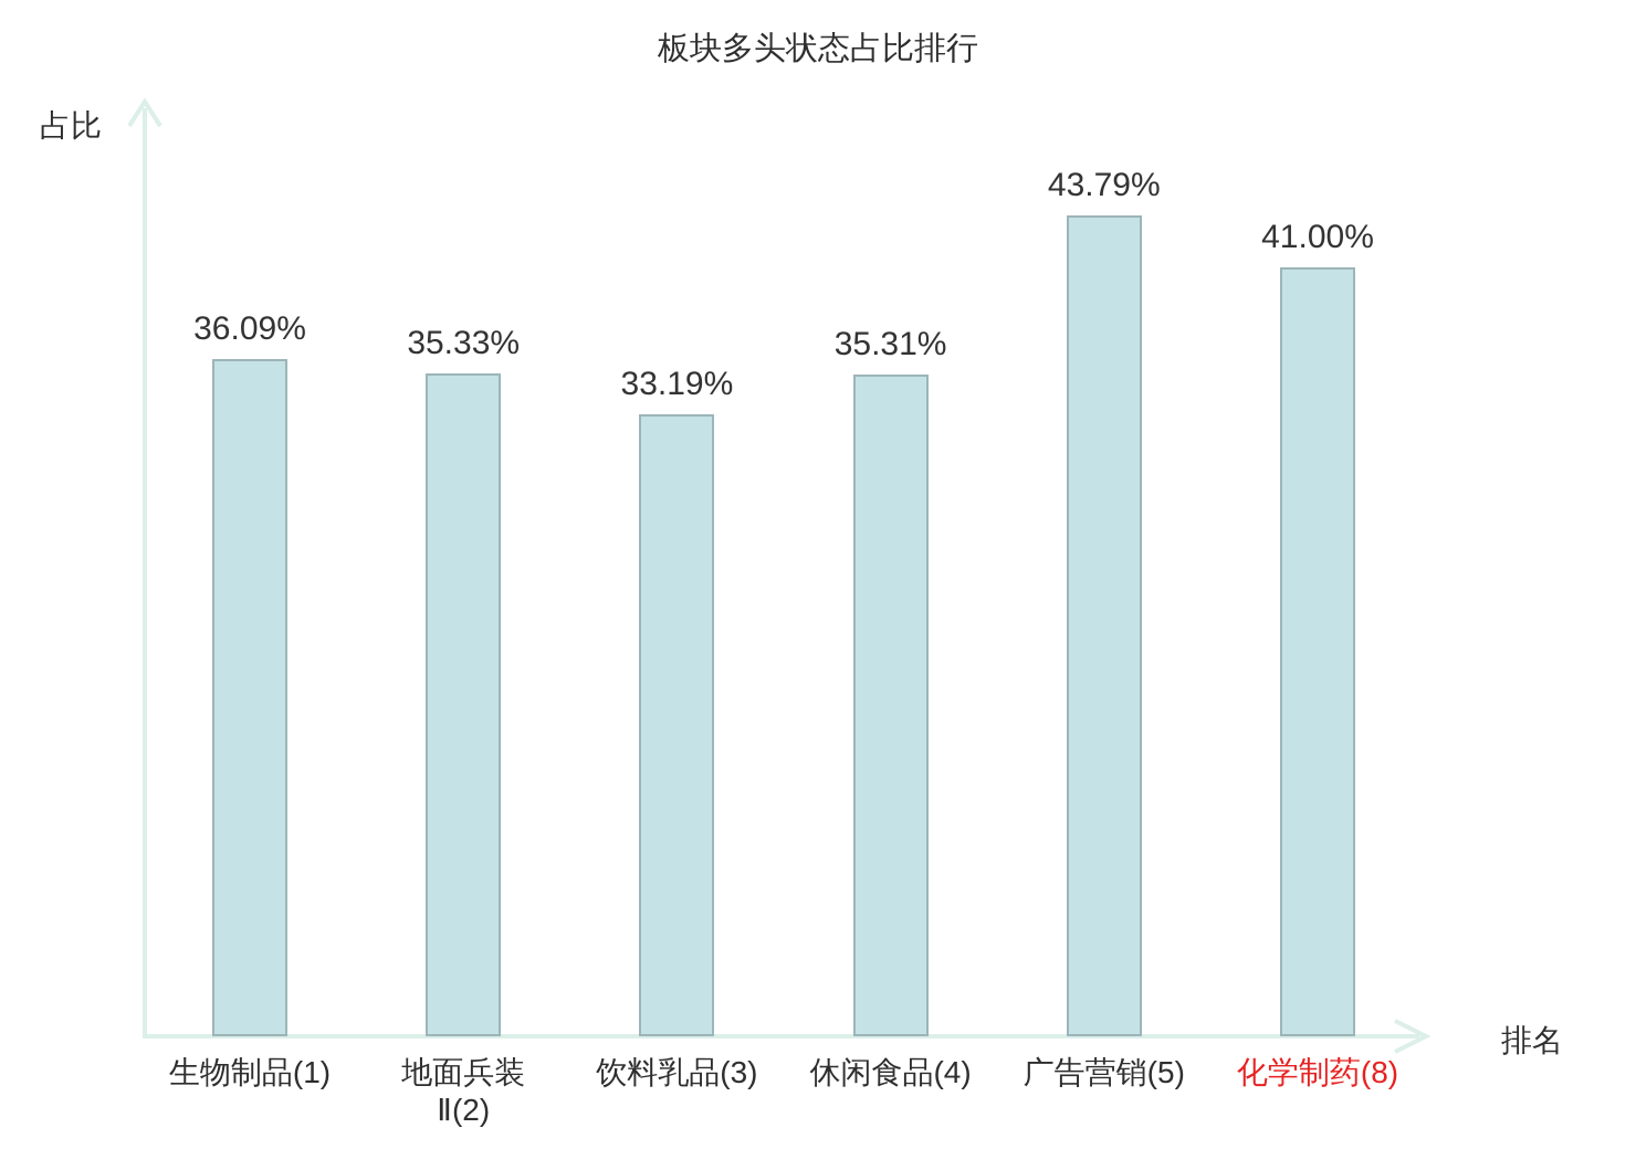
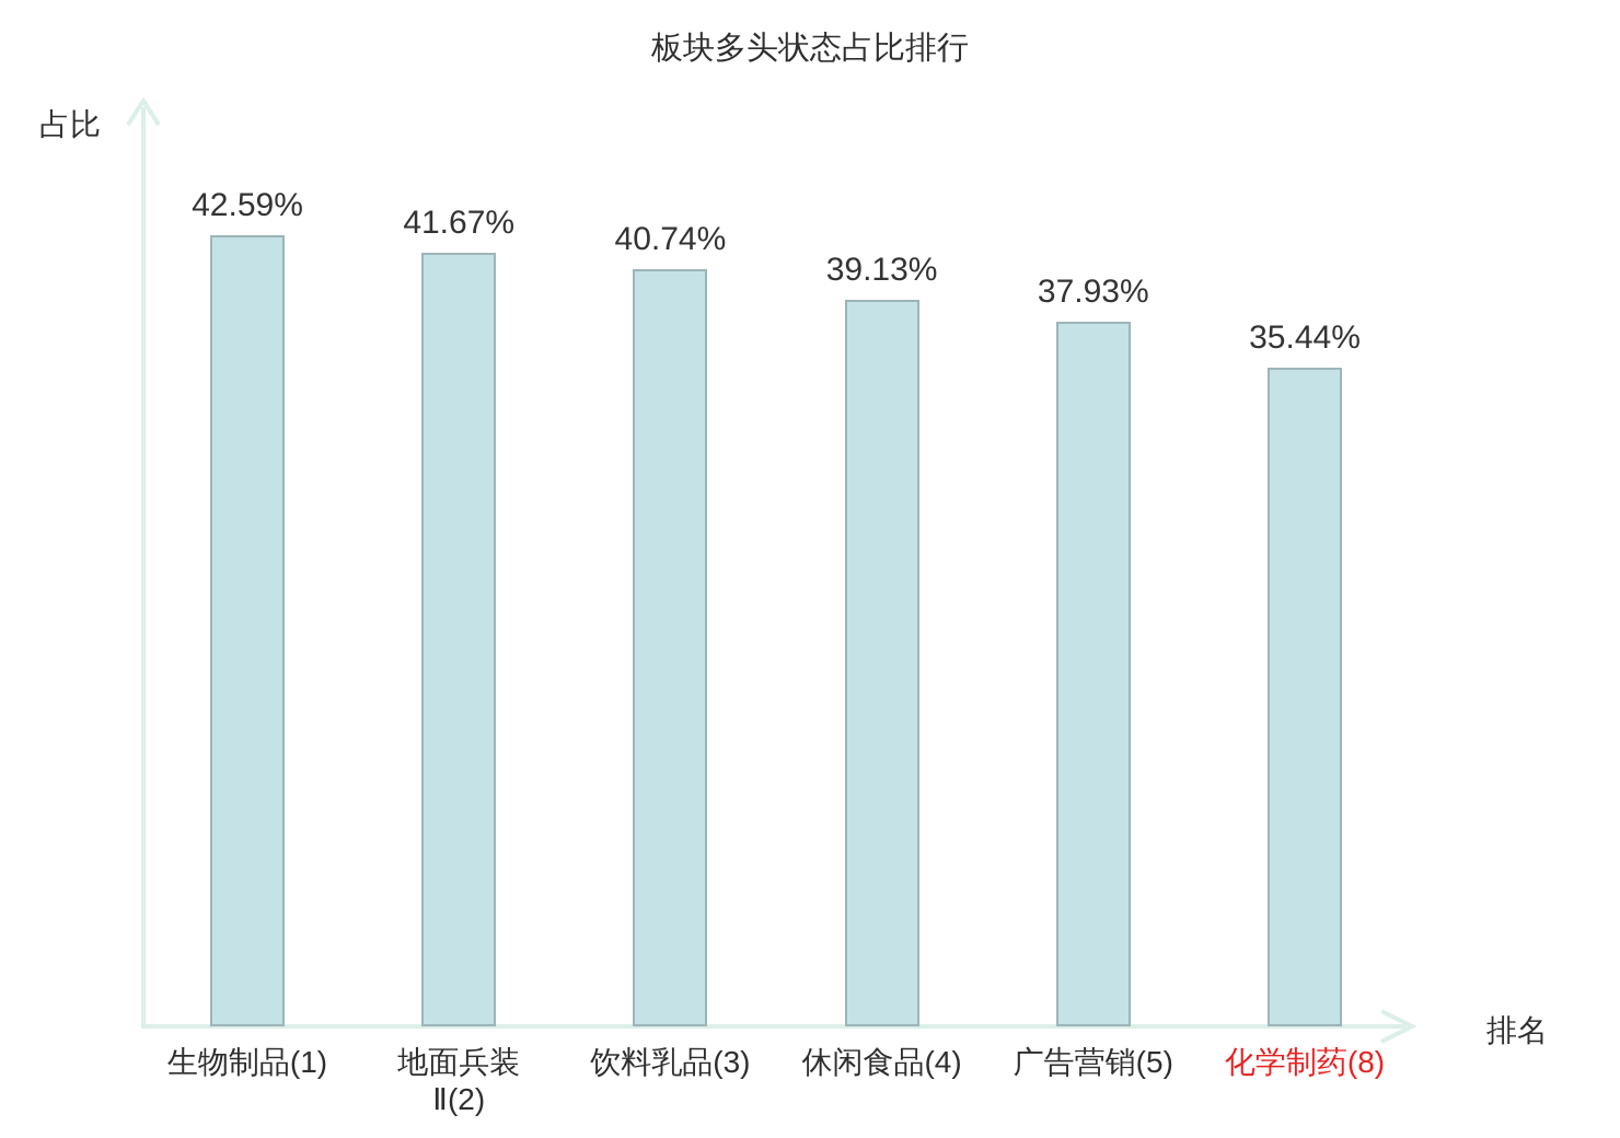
生物制品(1): 36.09% -> 42.59%
地面兵装 Ⅱ(2): 35.33% -> 41.67%
饮料乳品(3): 33.19% -> 40.74%
休闲食品(4): 35.31% -> 39.13%
广告营销(5): 43.79% -> 37.93%
化学制药(8): 41.00% -> 35.44%
